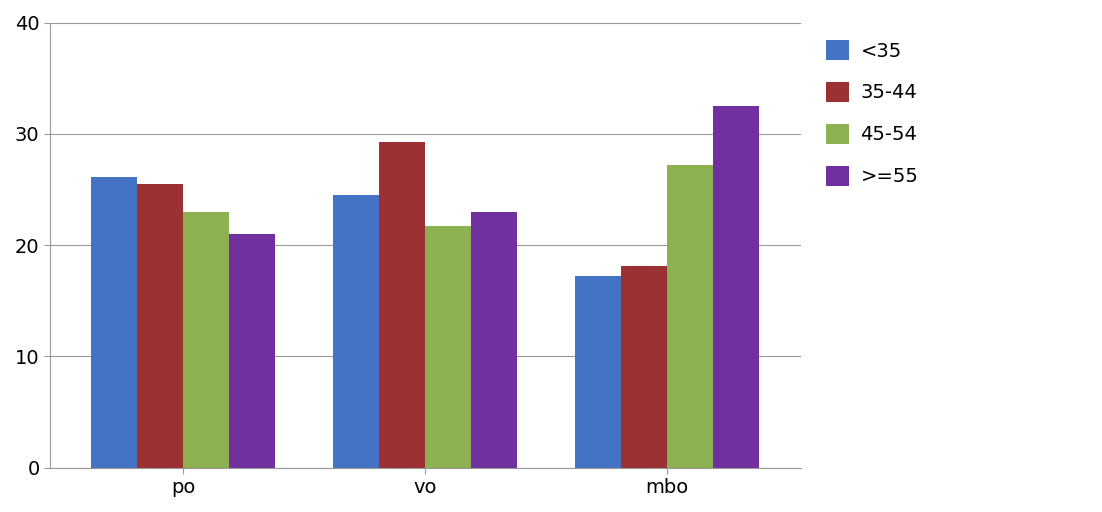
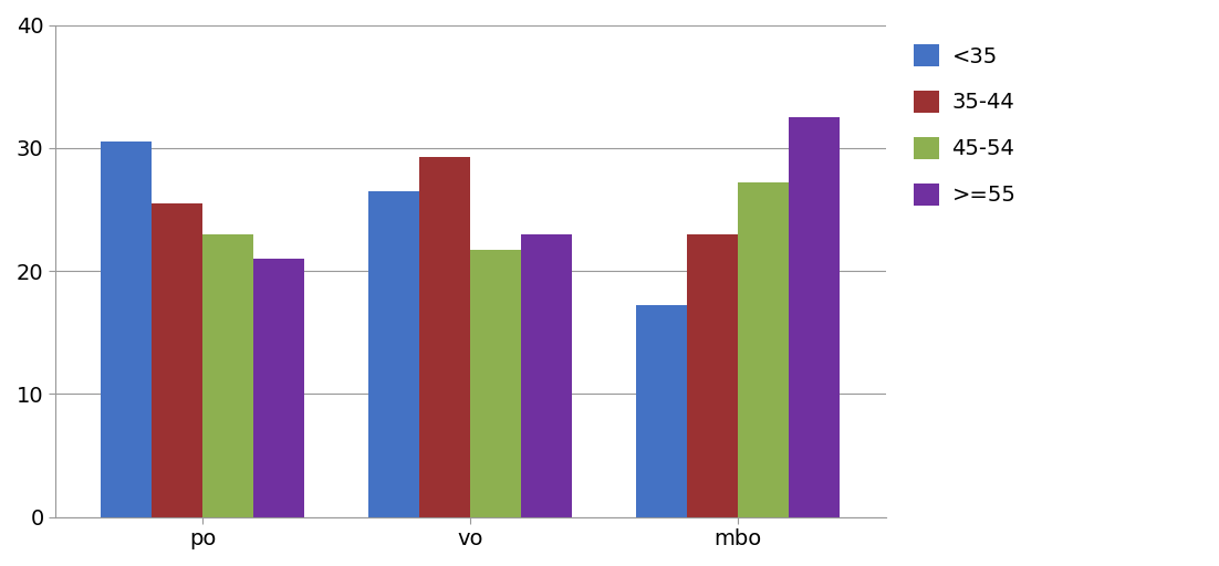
<35/po: 26.1 -> 30.5
<35/vo: 24.5 -> 26.5
35-44/mbo: 18.1 -> 23.0
